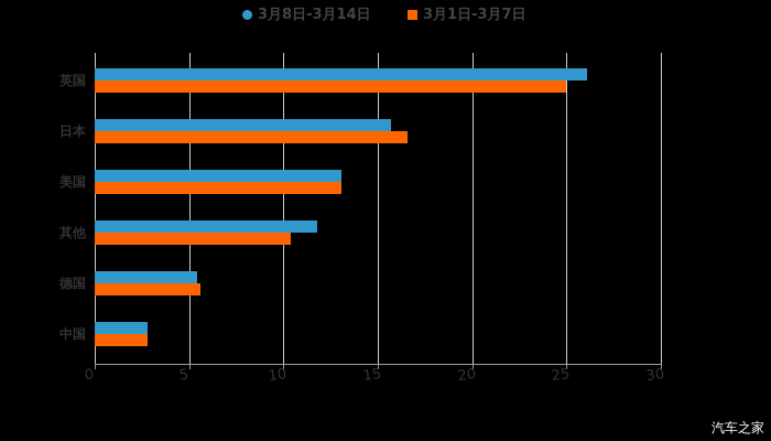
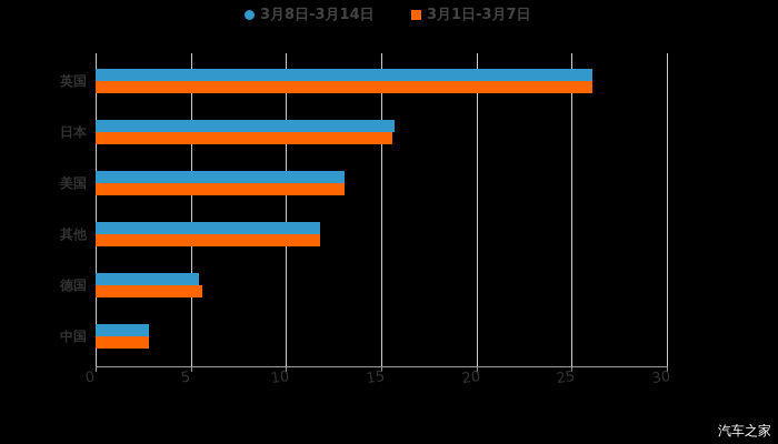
3月1日-3月7日/英国: 25.0 -> 26.1
3月1日-3月7日/日本: 16.6 -> 15.6
3月1日-3月7日/其他: 10.4 -> 11.8
